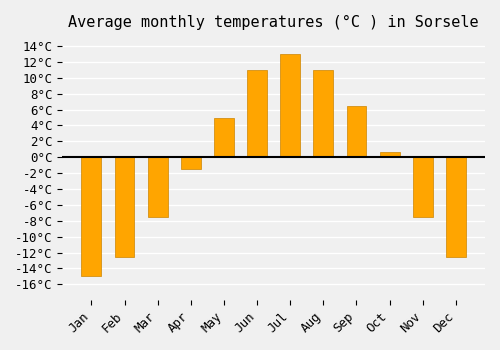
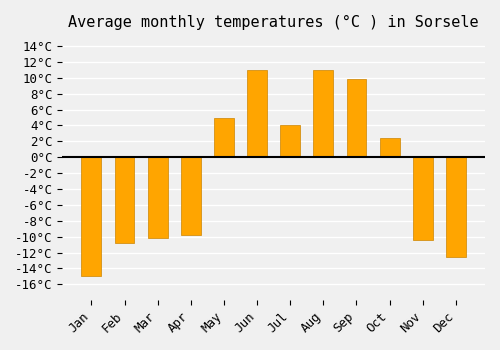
Feb: -12.5°C -> -10.8°C
Mar: -7.5°C -> -10.2°C
Apr: -1.5°C -> -9.8°C
Jul: 13.0°C -> 4.0°C
Sep: 6.5°C -> 9.8°C
Oct: 0.7°C -> 2.4°C
Nov: -7.5°C -> -10.4°C
